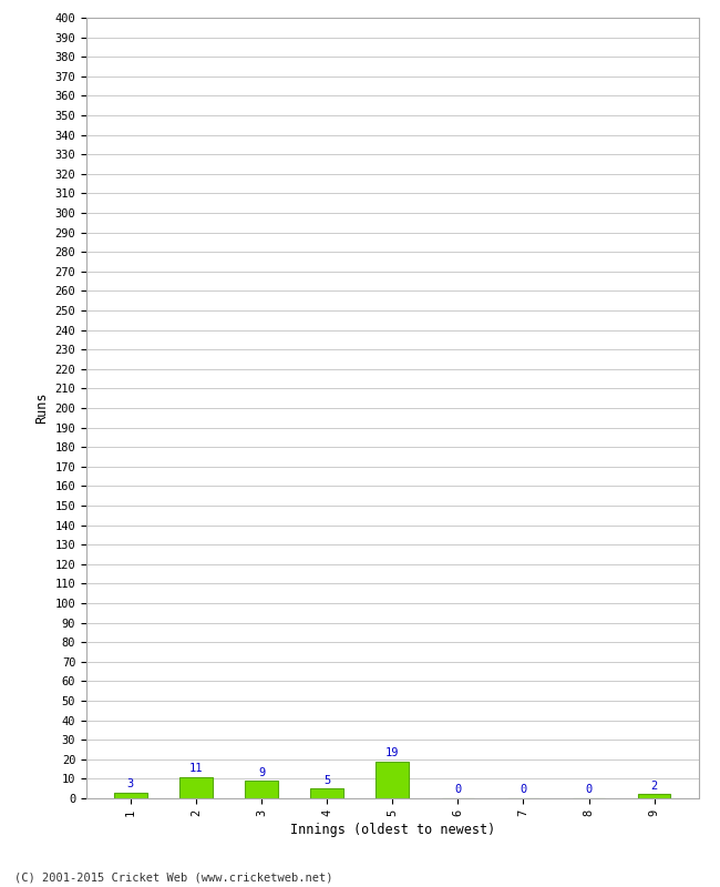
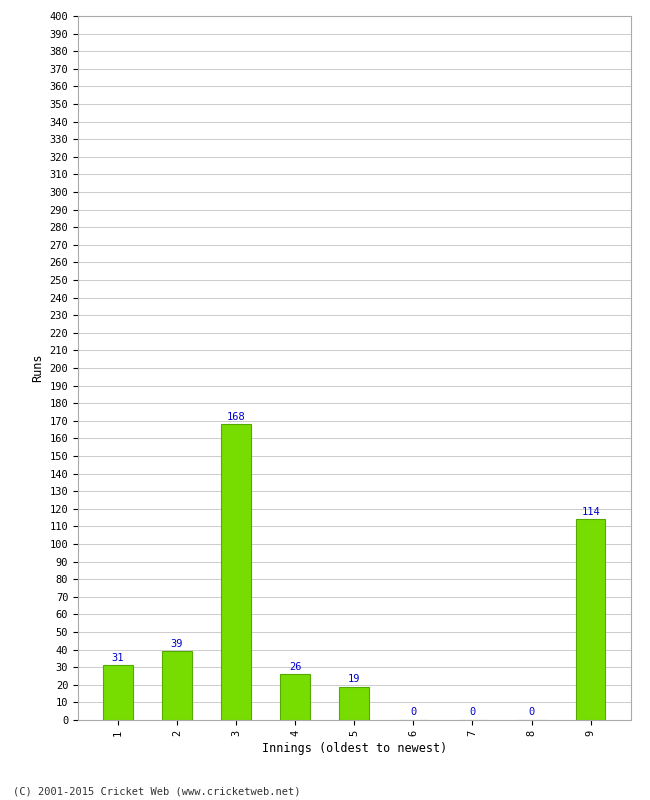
1: 3 -> 31
2: 11 -> 39
3: 9 -> 168
4: 5 -> 26
9: 2 -> 114
